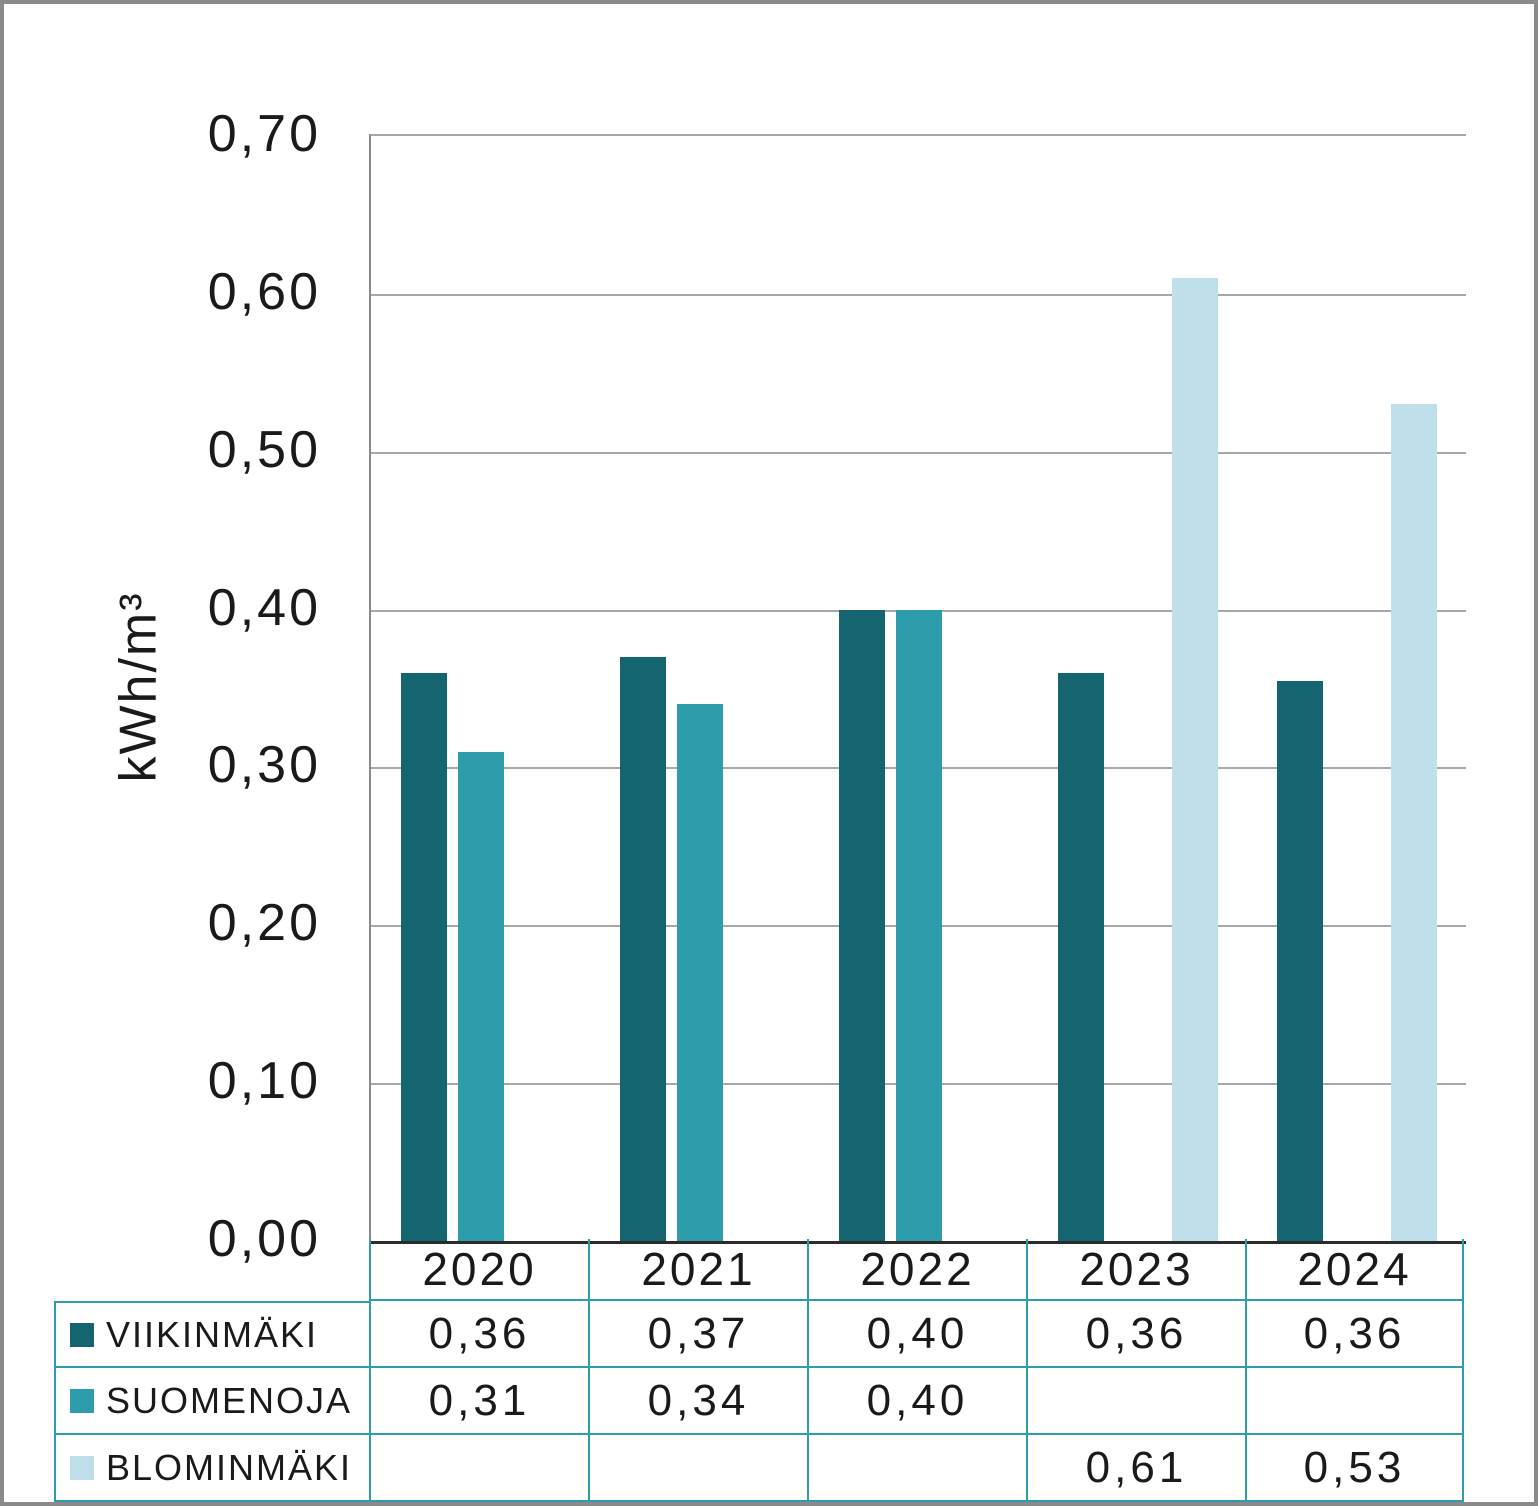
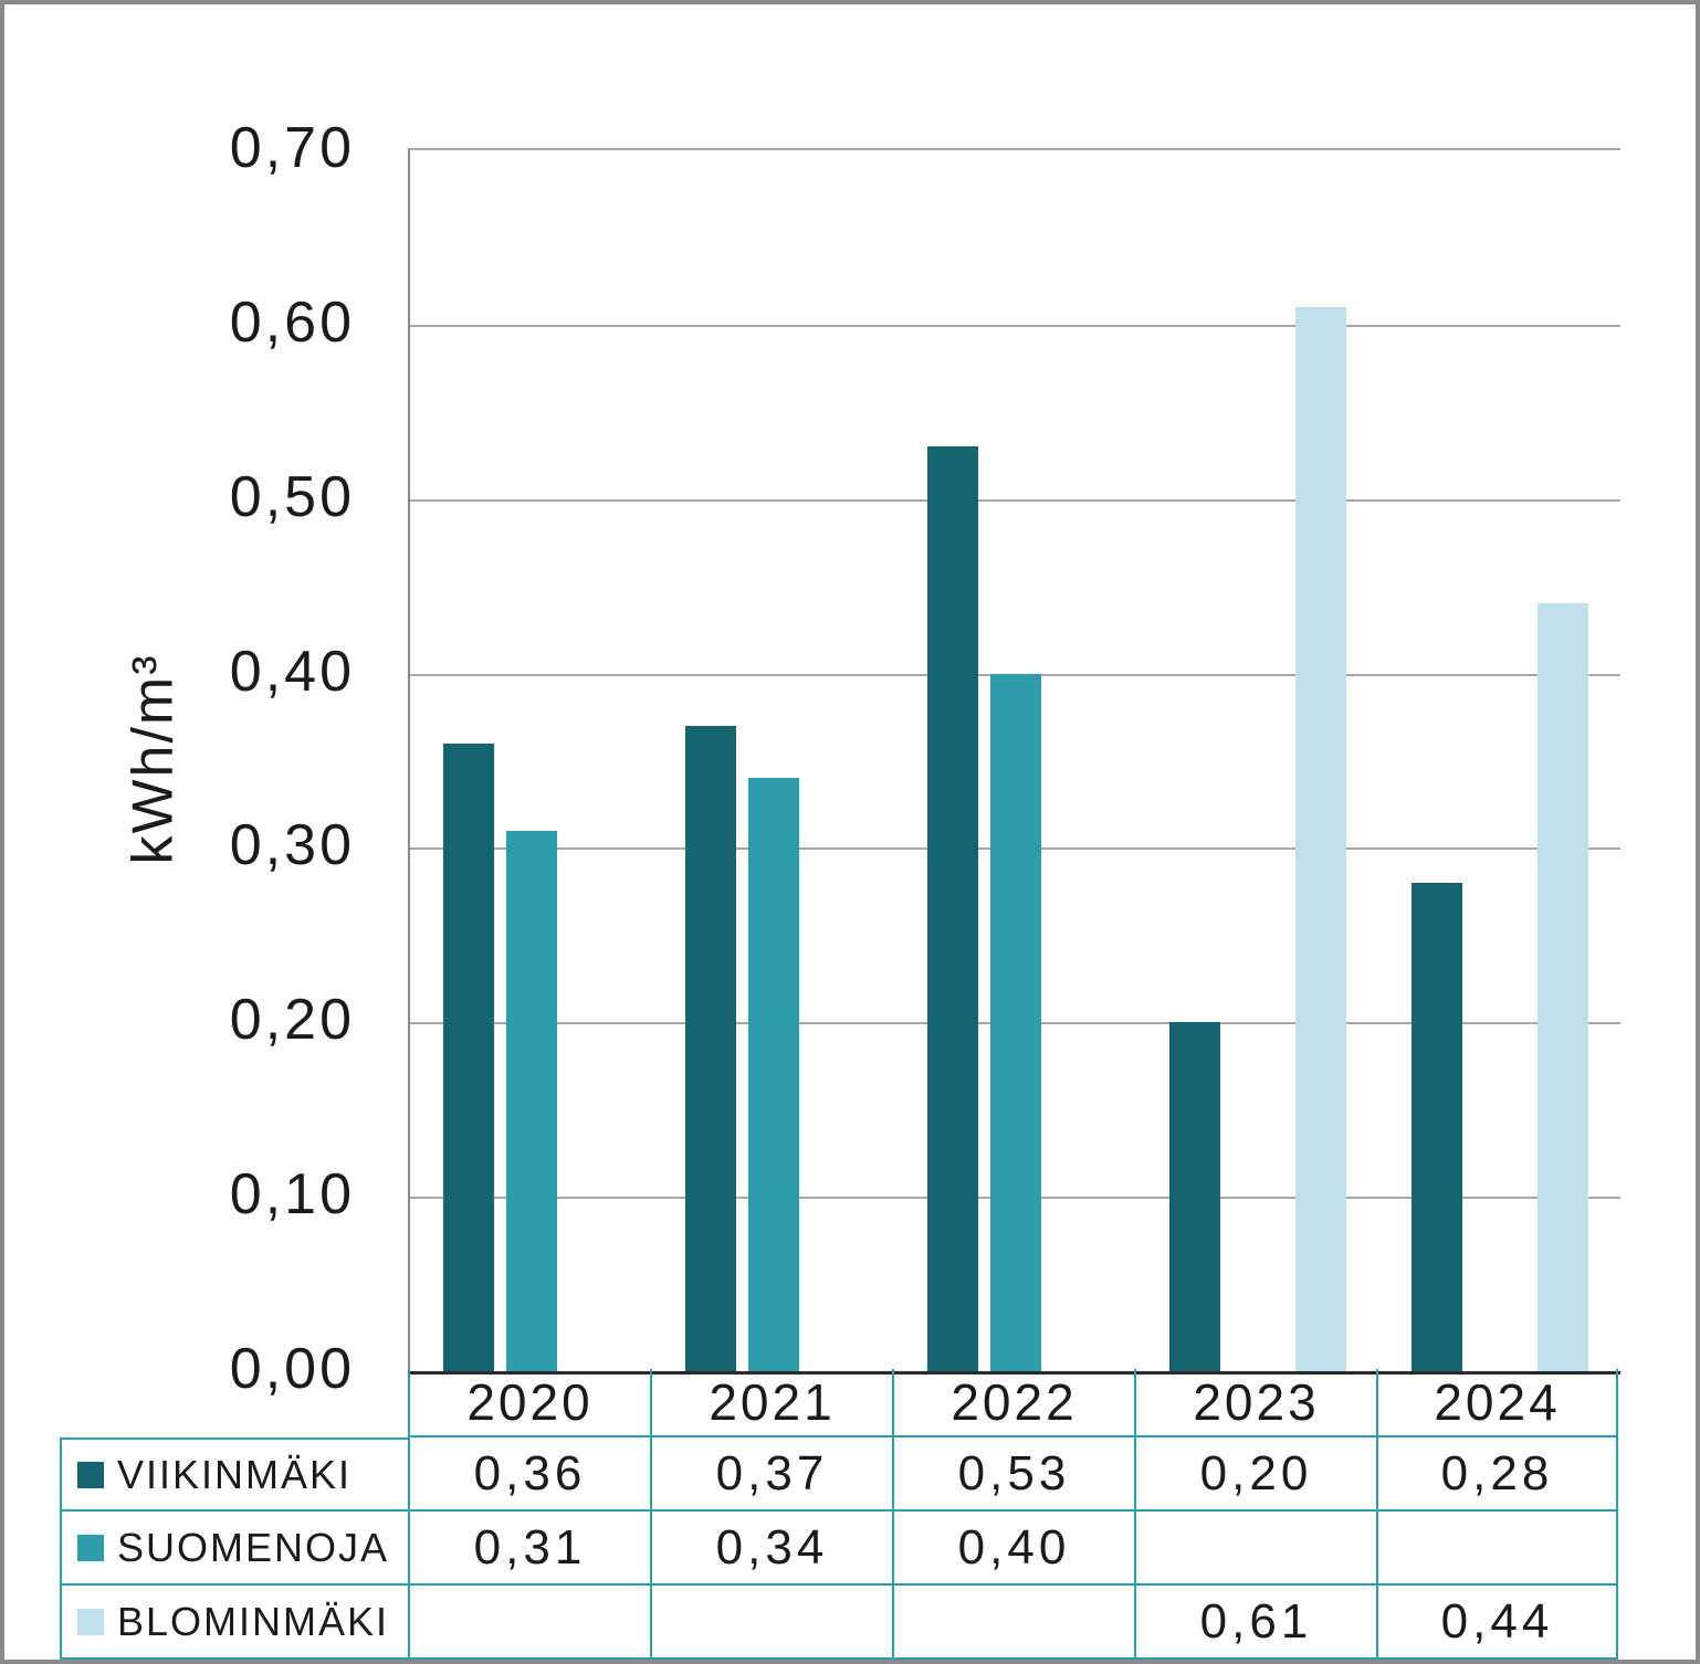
VIIKINMÄKI/2022: 0,40 -> 0,53
VIIKINMÄKI/2023: 0,36 -> 0,20
VIIKINMÄKI/2024: 0,36 -> 0,28
BLOMINMÄKI/2024: 0,53 -> 0,44
